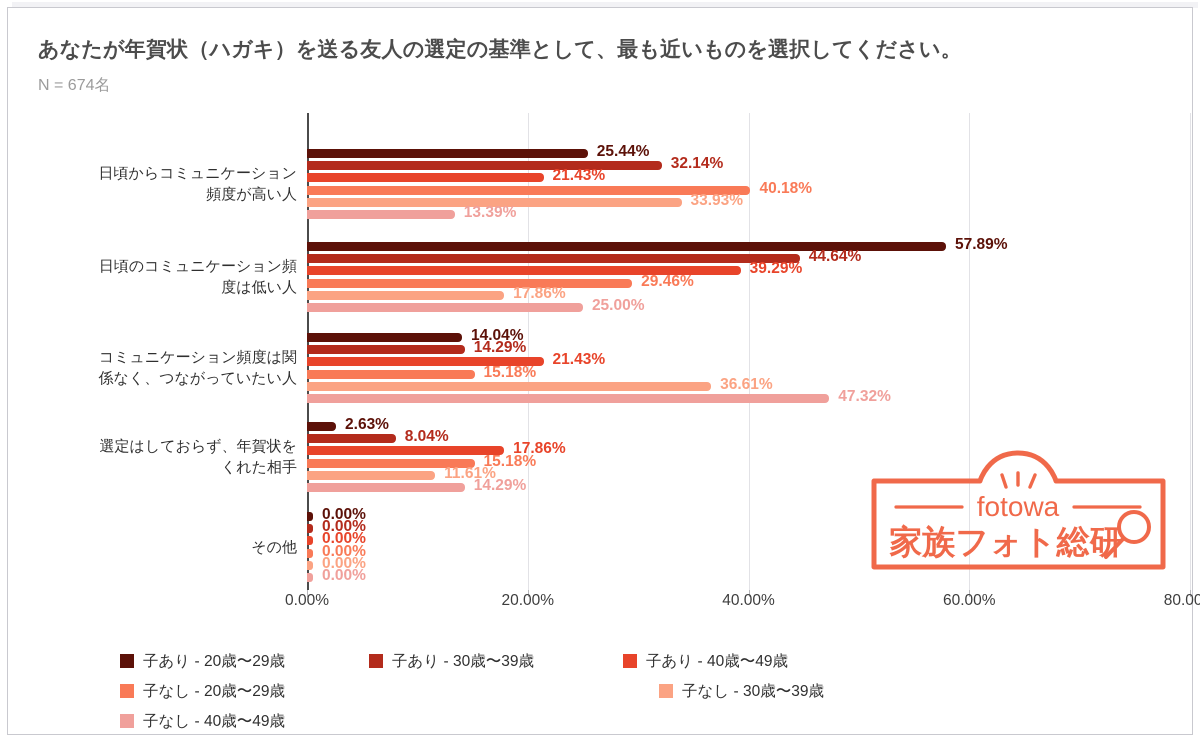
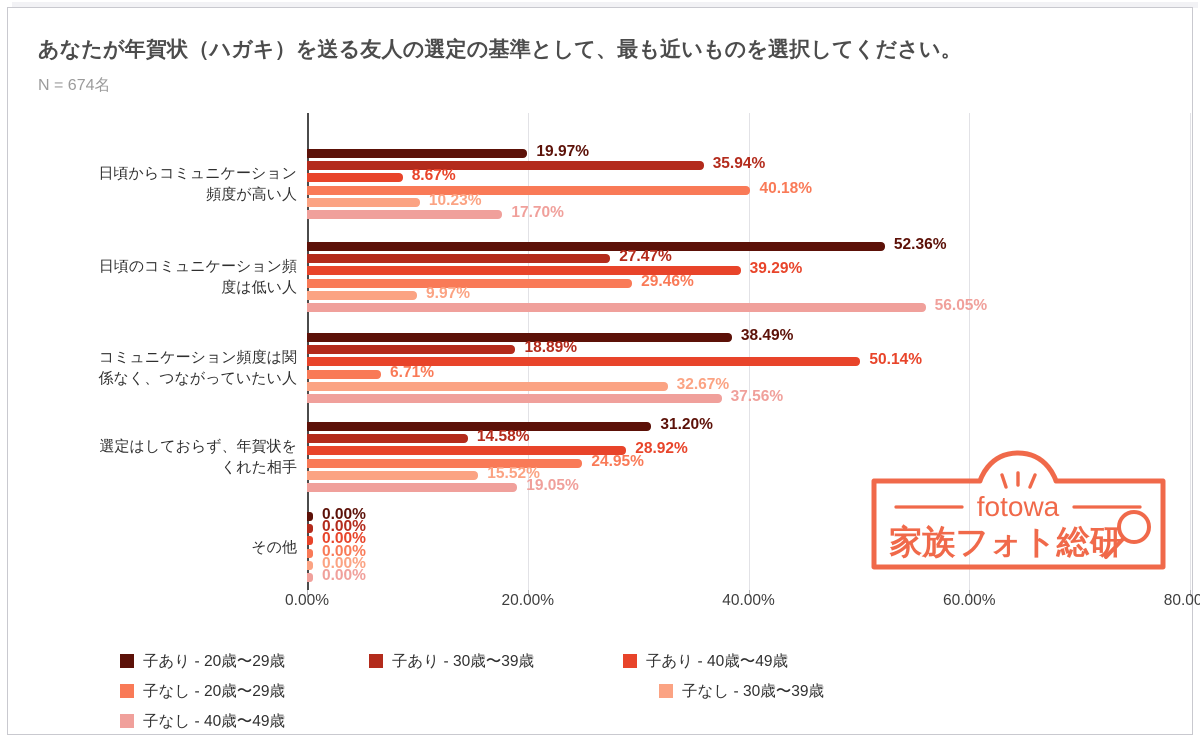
子あり - 20歳〜29歳/日頃からコミュニケーション頻度が高い人: 25.44% -> 19.97%
子あり - 30歳〜39歳/日頃からコミュニケーション頻度が高い人: 32.14% -> 35.94%
子あり - 40歳〜49歳/日頃からコミュニケーション頻度が高い人: 21.43% -> 8.67%
子なし - 30歳〜39歳/日頃からコミュニケーション頻度が高い人: 33.93% -> 10.23%
子なし - 40歳〜49歳/日頃からコミュニケーション頻度が高い人: 13.39% -> 17.70%
子あり - 20歳〜29歳/日頃のコミュニケーション頻度は低い人: 57.89% -> 52.36%
子あり - 30歳〜39歳/日頃のコミュニケーション頻度は低い人: 44.64% -> 27.47%
子なし - 30歳〜39歳/日頃のコミュニケーション頻度は低い人: 17.86% -> 9.97%
子なし - 40歳〜49歳/日頃のコミュニケーション頻度は低い人: 25.00% -> 56.05%
子あり - 20歳〜29歳/コミュニケーション頻度は関係なく、つながっていたい人: 14.04% -> 38.49%
子あり - 30歳〜39歳/コミュニケーション頻度は関係なく、つながっていたい人: 14.29% -> 18.89%
子あり - 40歳〜49歳/コミュニケーション頻度は関係なく、つながっていたい人: 21.43% -> 50.14%
子なし - 20歳〜29歳/コミュニケーション頻度は関係なく、つながっていたい人: 15.18% -> 6.71%
子なし - 30歳〜39歳/コミュニケーション頻度は関係なく、つながっていたい人: 36.61% -> 32.67%
子なし - 40歳〜49歳/コミュニケーション頻度は関係なく、つながっていたい人: 47.32% -> 37.56%
子あり - 20歳〜29歳/選定はしておらず、年賀状をくれた相手: 2.63% -> 31.20%
子あり - 30歳〜39歳/選定はしておらず、年賀状をくれた相手: 8.04% -> 14.58%
子あり - 40歳〜49歳/選定はしておらず、年賀状をくれた相手: 17.86% -> 28.92%
子なし - 20歳〜29歳/選定はしておらず、年賀状をくれた相手: 15.18% -> 24.95%
子なし - 30歳〜39歳/選定はしておらず、年賀状をくれた相手: 11.61% -> 15.52%
子なし - 40歳〜49歳/選定はしておらず、年賀状をくれた相手: 14.29% -> 19.05%
